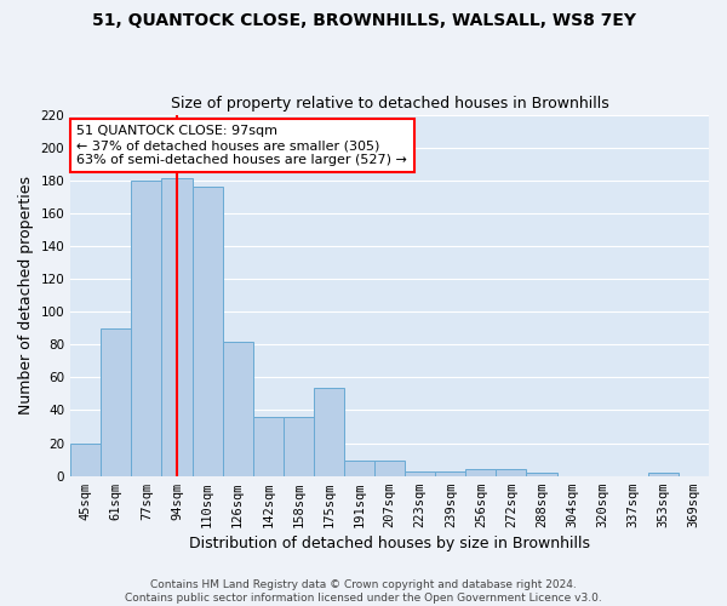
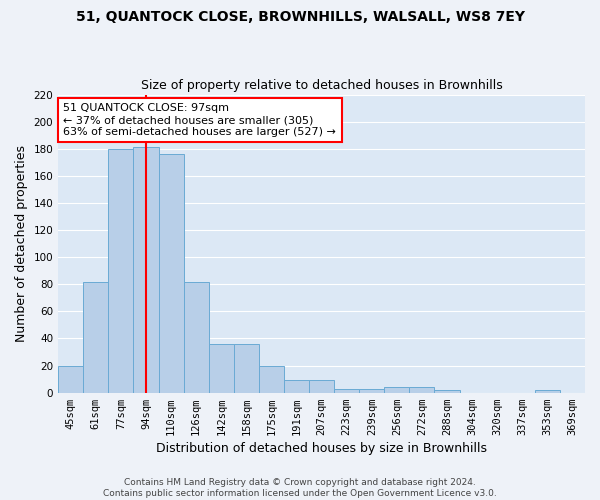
61sqm: 90 -> 82
175sqm: 54 -> 20
